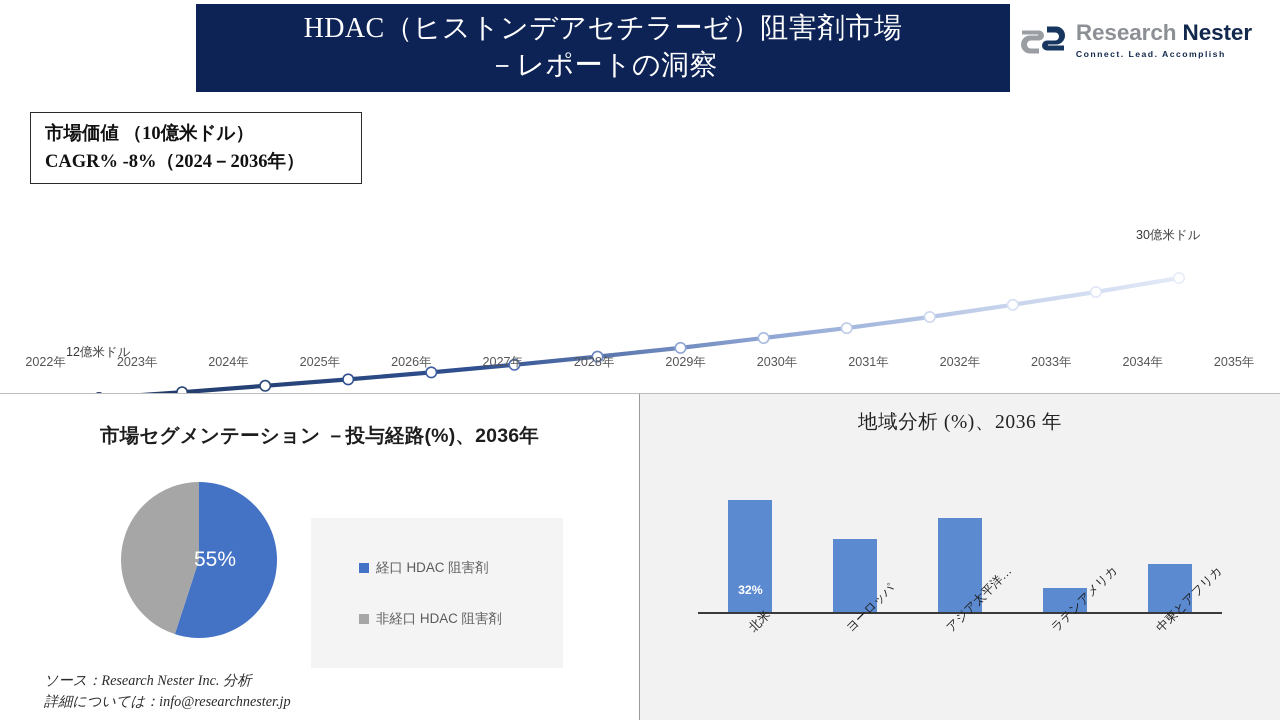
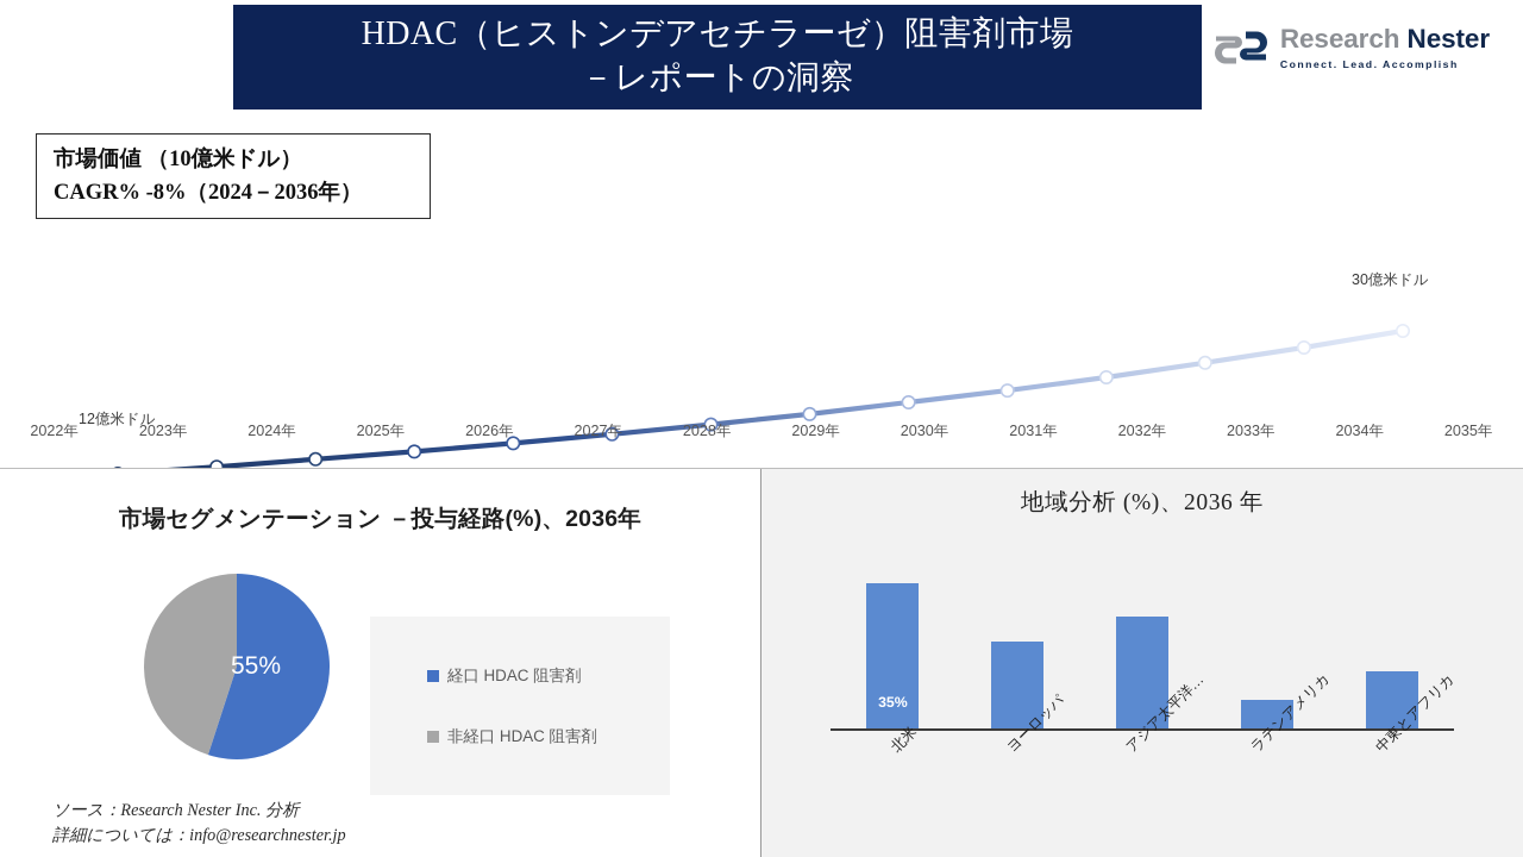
地域分析 (%)、2036 年/北米: 32% -> 35%
